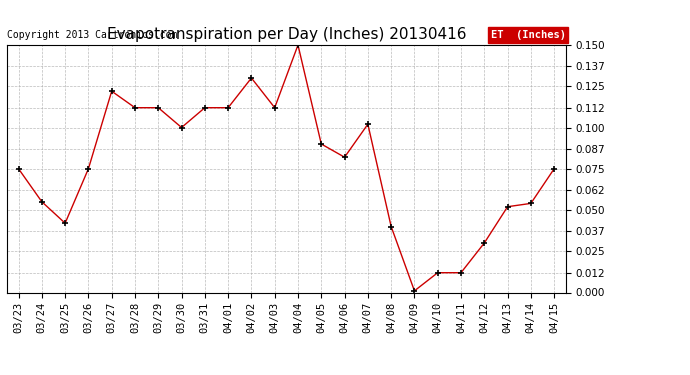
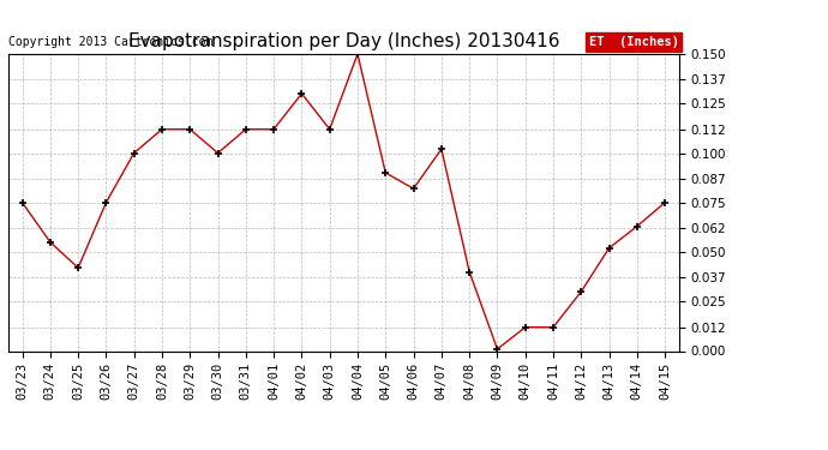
03/27: 0.122 -> 0.100
04/14: 0.054 -> 0.063
